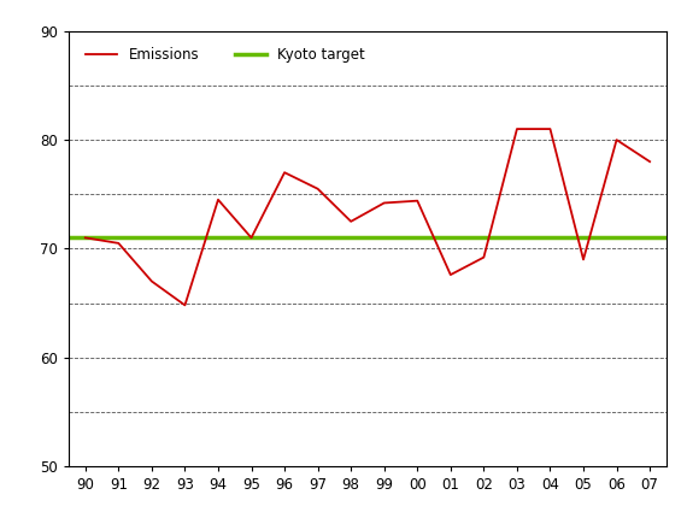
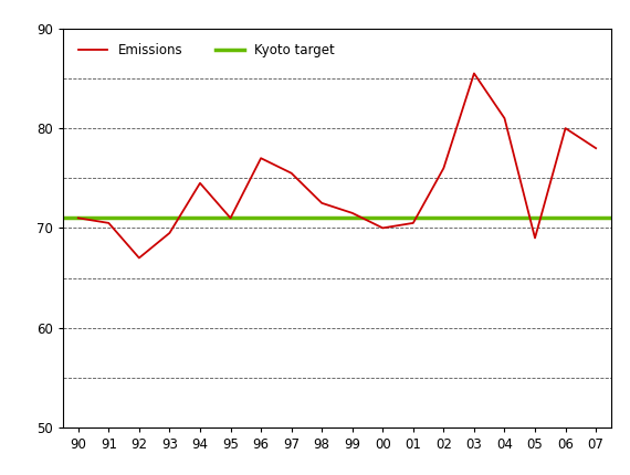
93: 64.8 -> 69.5
99: 74.2 -> 71.5
00: 74.4 -> 70.0
01: 67.6 -> 70.5
02: 69.2 -> 76.0
03: 81.0 -> 85.5
